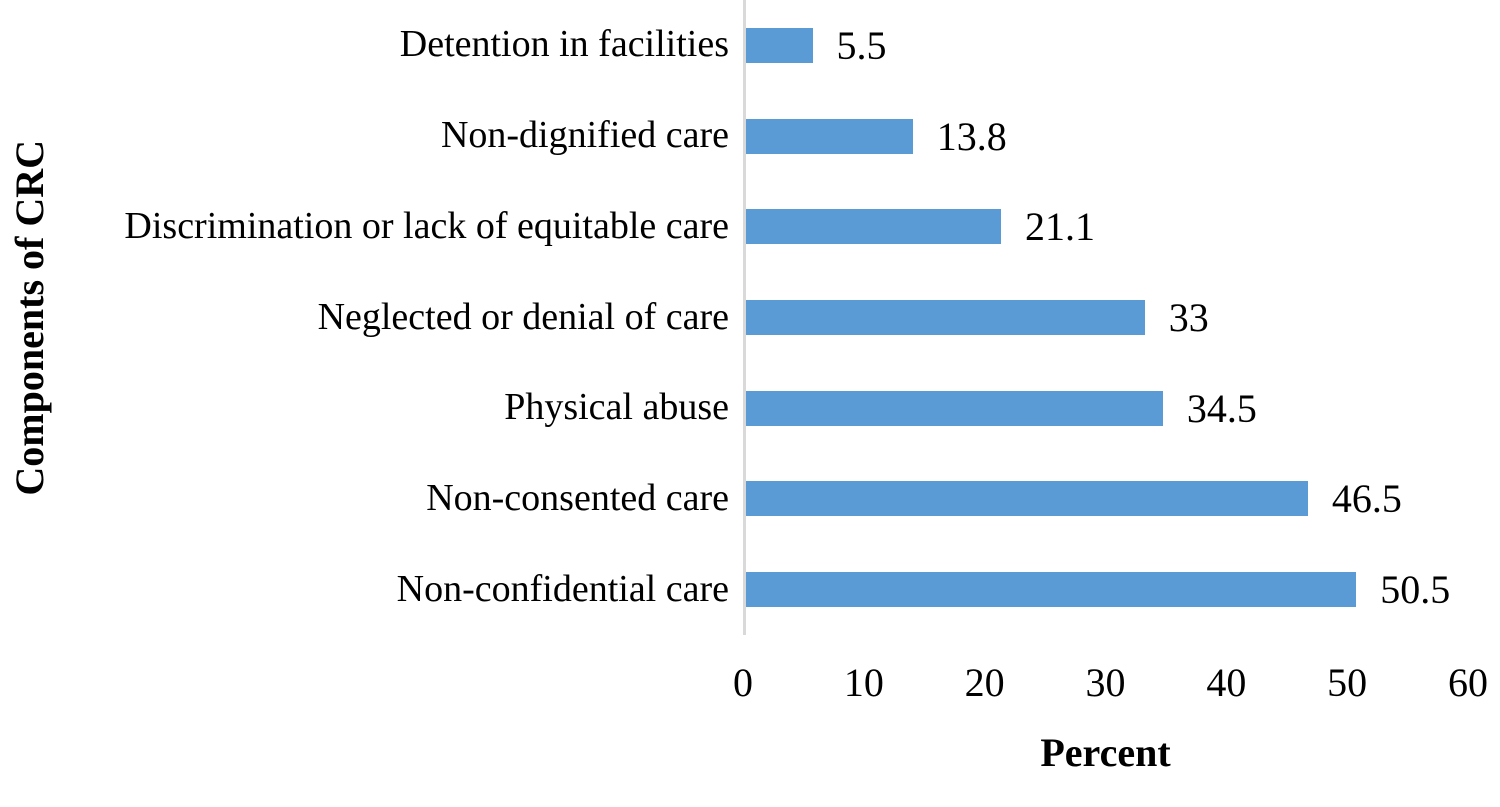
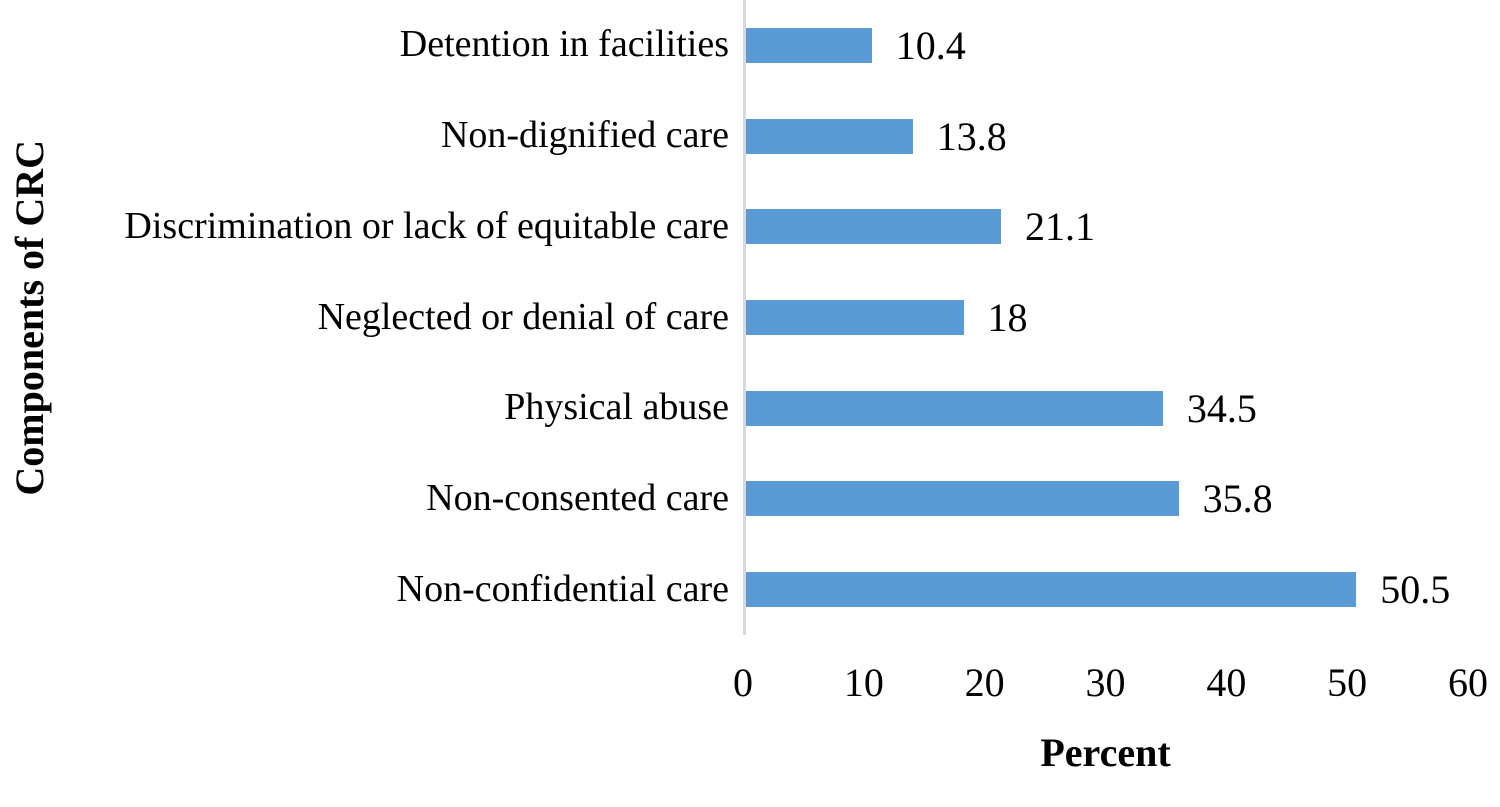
Detention in facilities: 5.5 -> 10.4
Neglected or denial of care: 33 -> 18
Non-consented care: 46.5 -> 35.8
